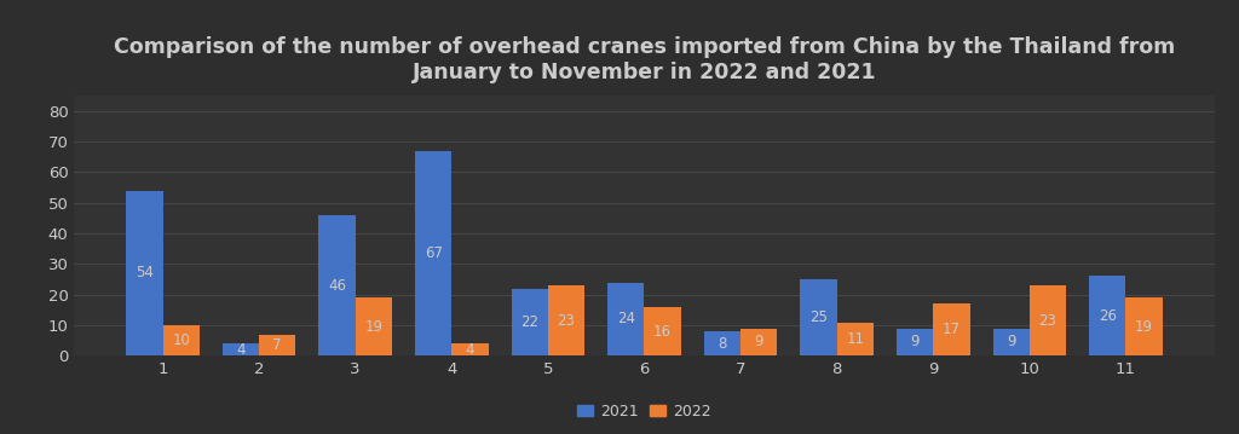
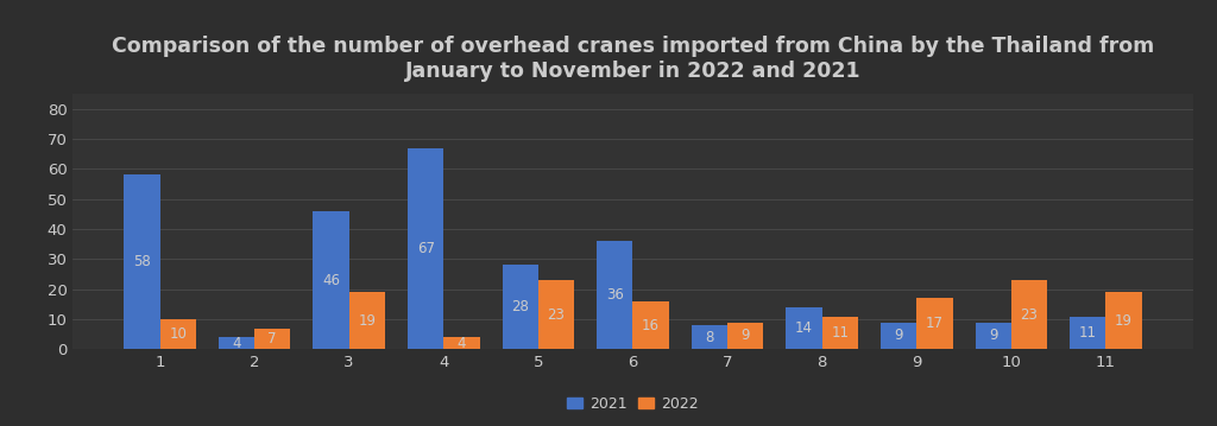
2021/1: 54 -> 58
2021/5: 22 -> 28
2021/6: 24 -> 36
2021/8: 25 -> 14
2021/11: 26 -> 11
